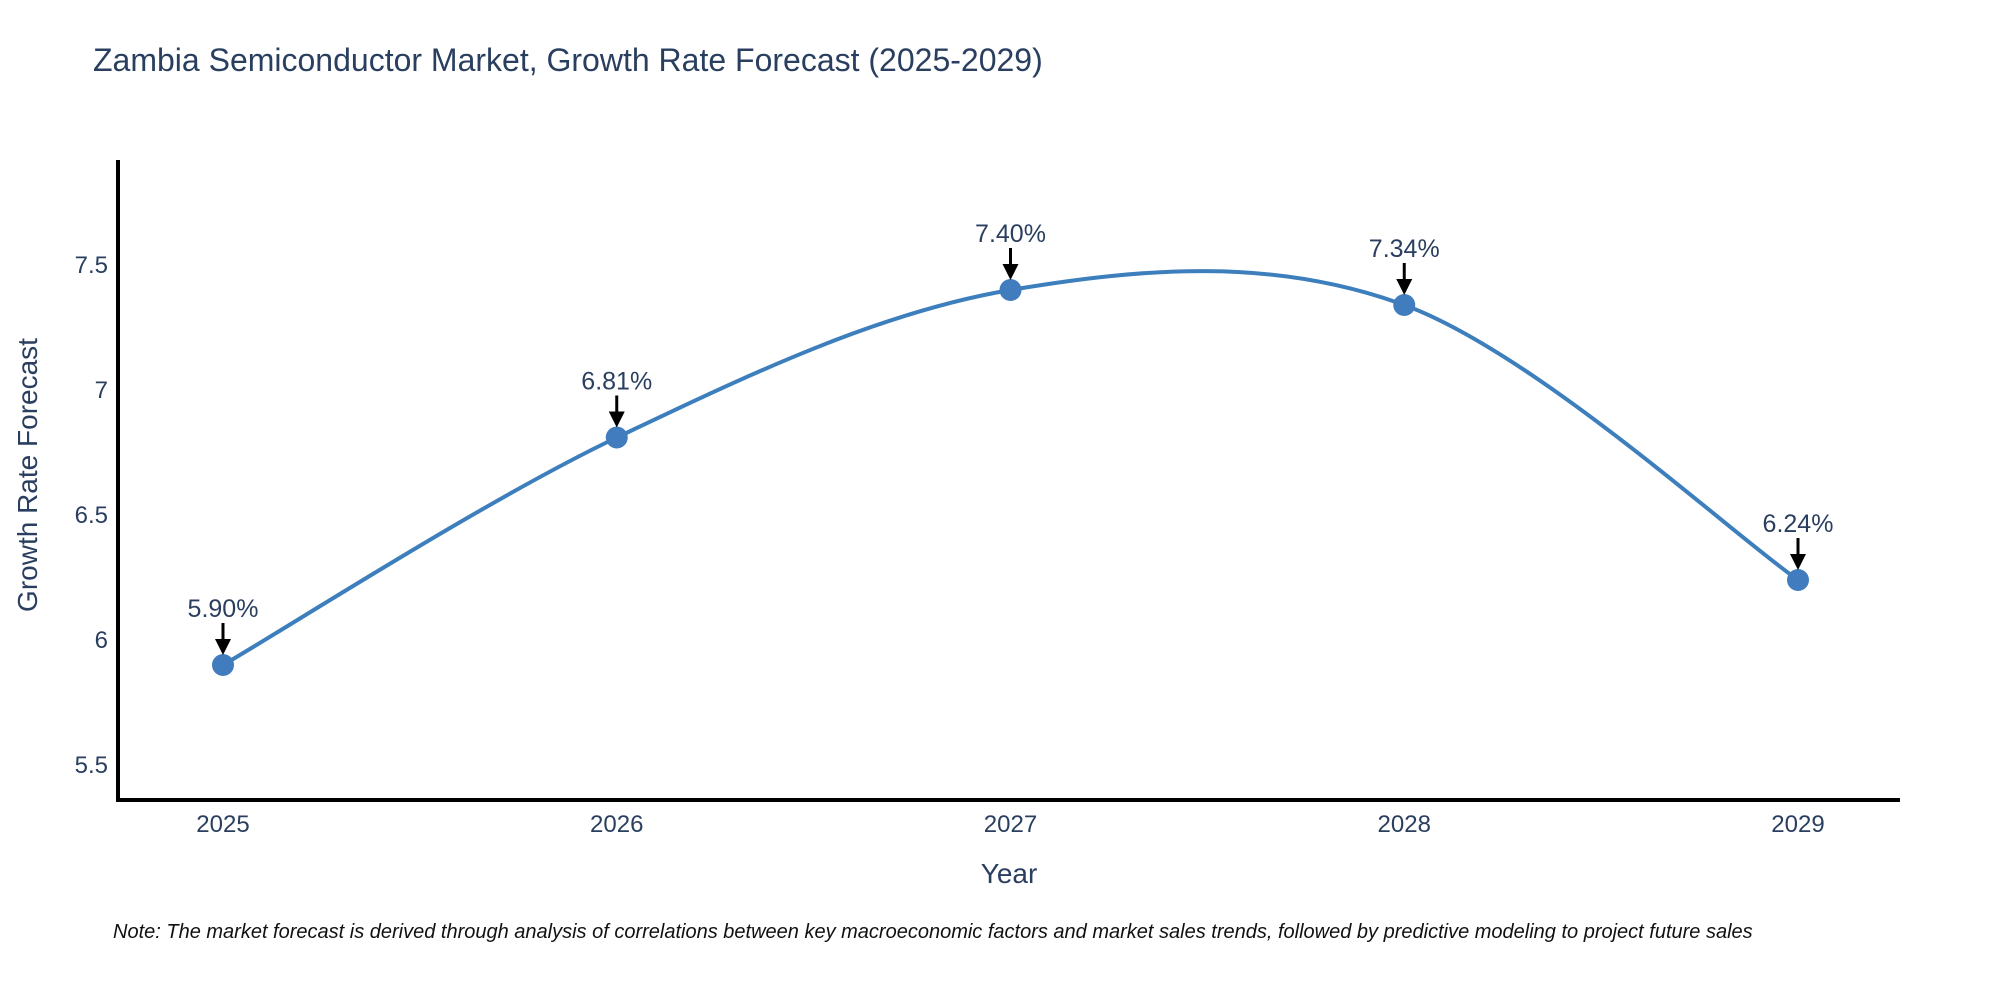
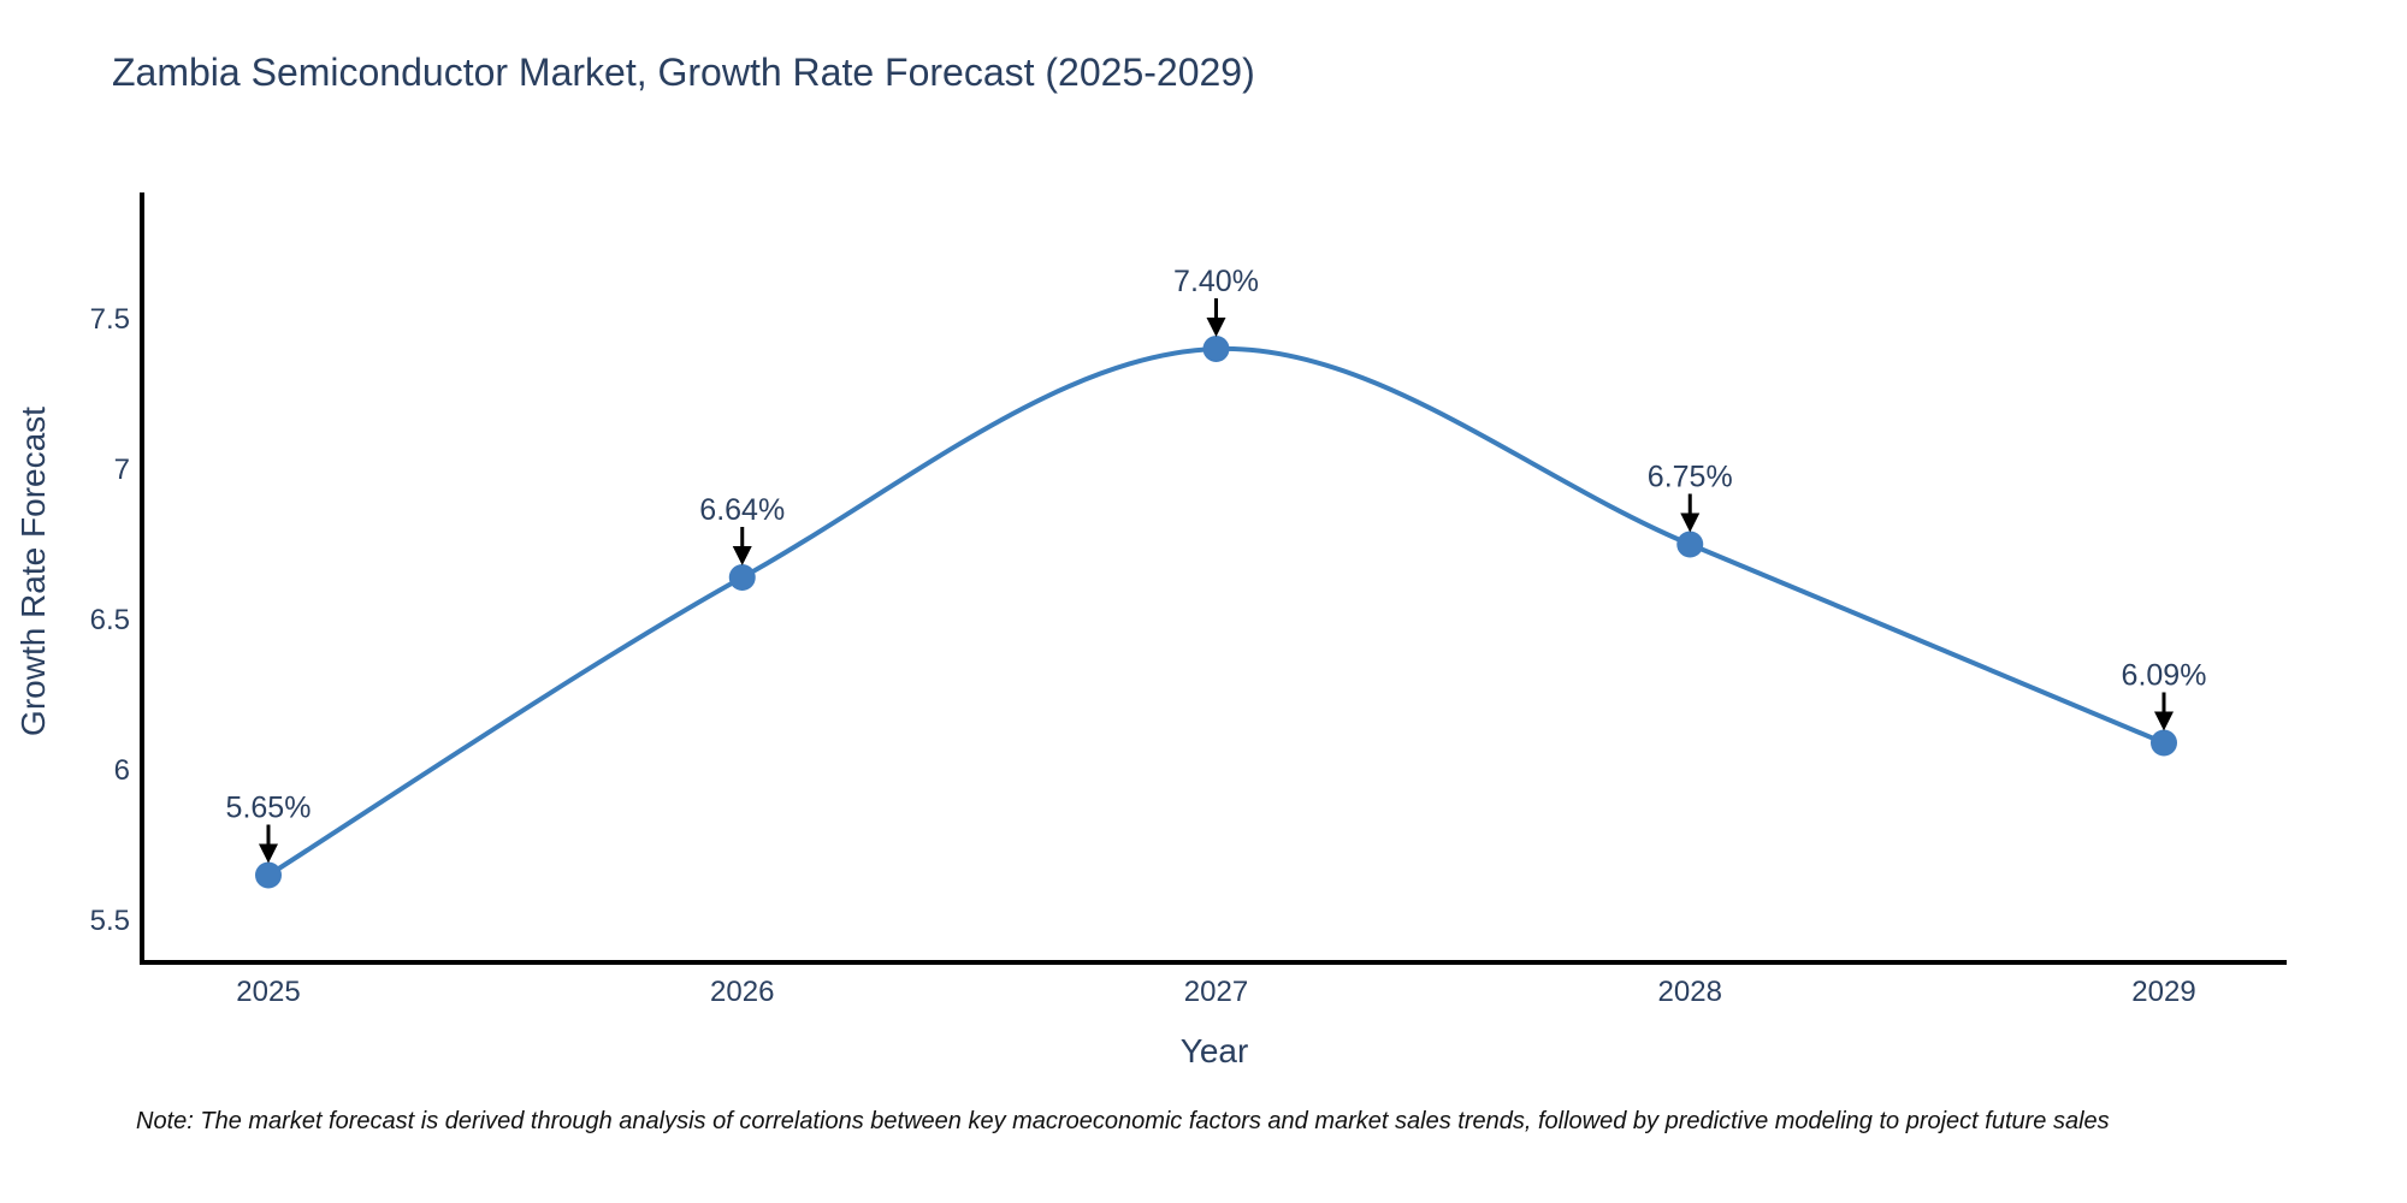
2025: 5.90% -> 5.65%
2026: 6.81% -> 6.64%
2028: 7.34% -> 6.75%
2029: 6.24% -> 6.09%
